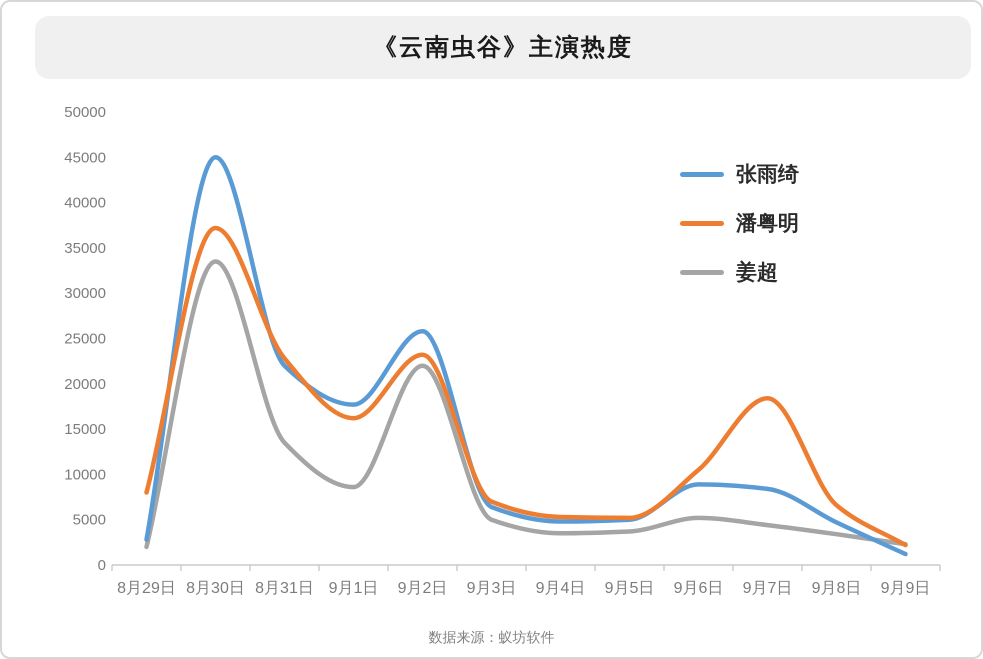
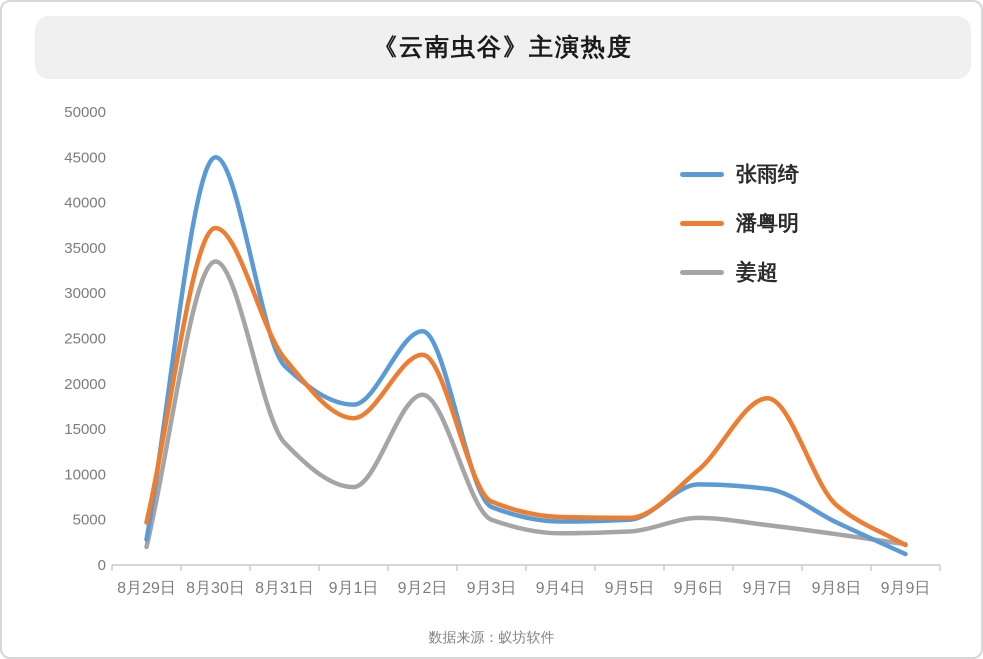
潘粤明/8月29日: 8000 -> 5000
姜超/9月2日: 22000 -> 19000
